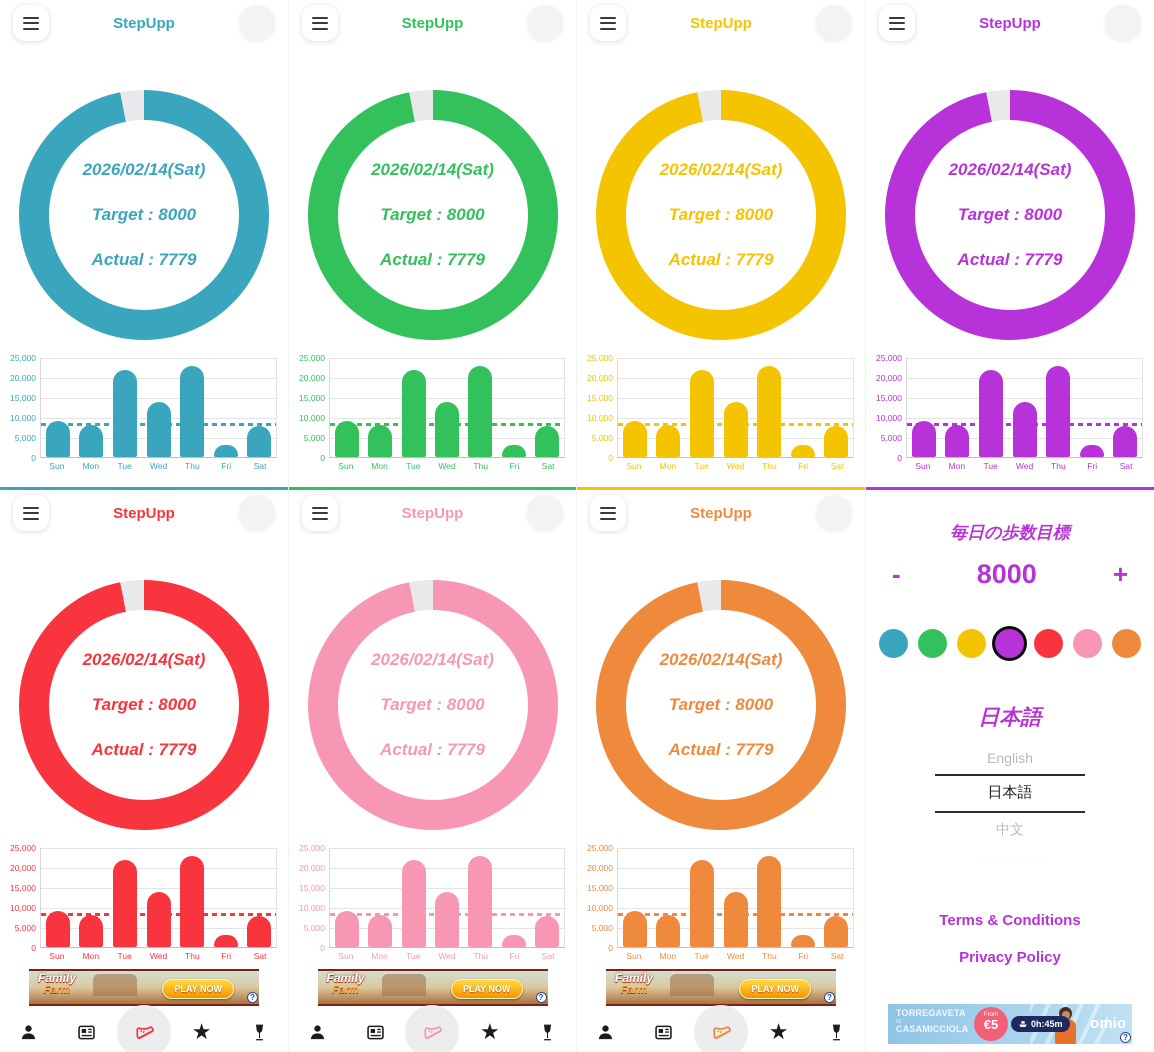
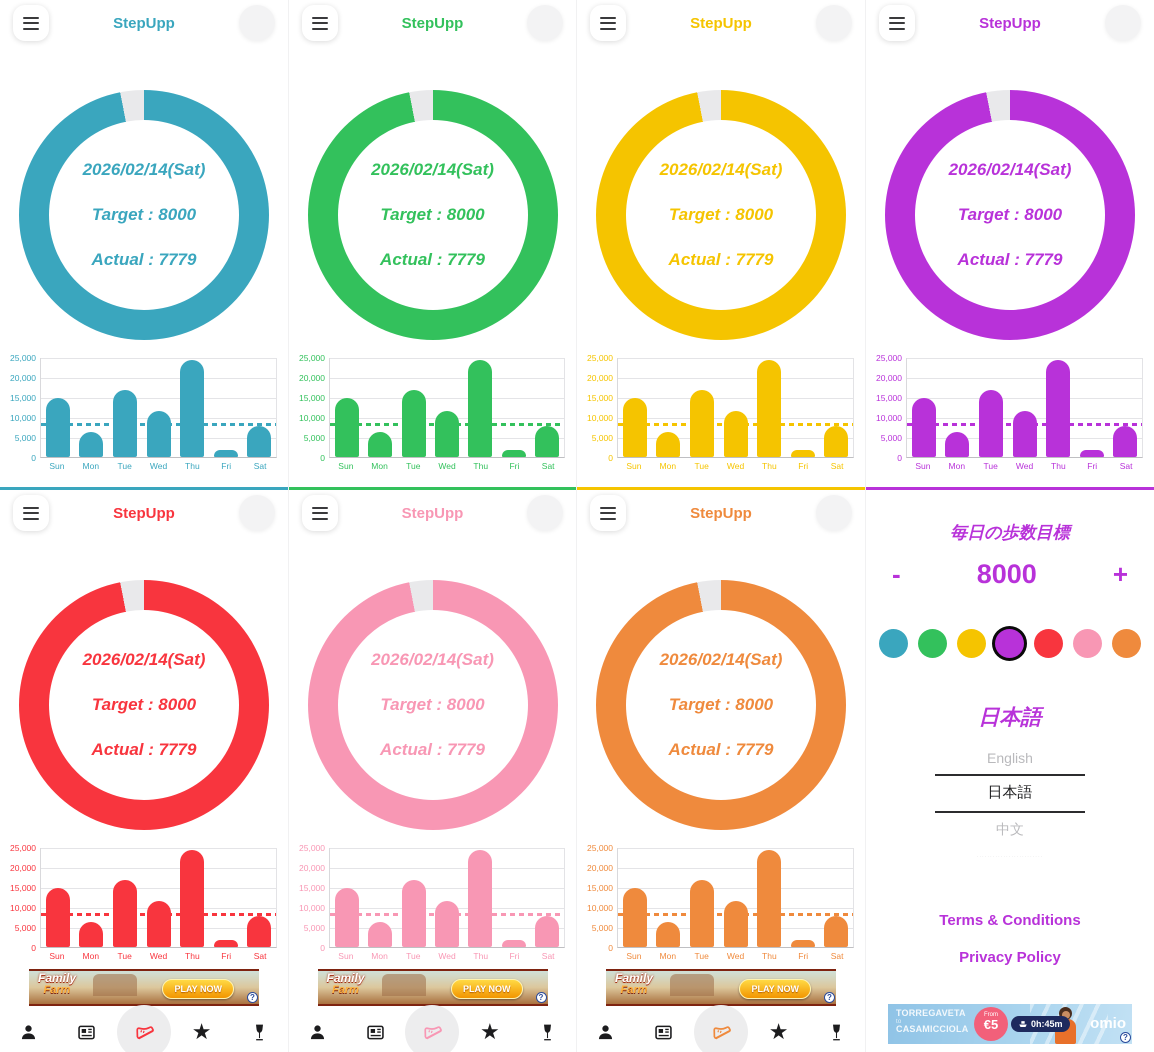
Sun: 9000 -> 15000
Mon: 8000 -> 6000
Tue: 22000 -> 17000
Wed: 14000 -> 12000
Thu: 23000 -> 24000
Fri: 3000 -> 2000
